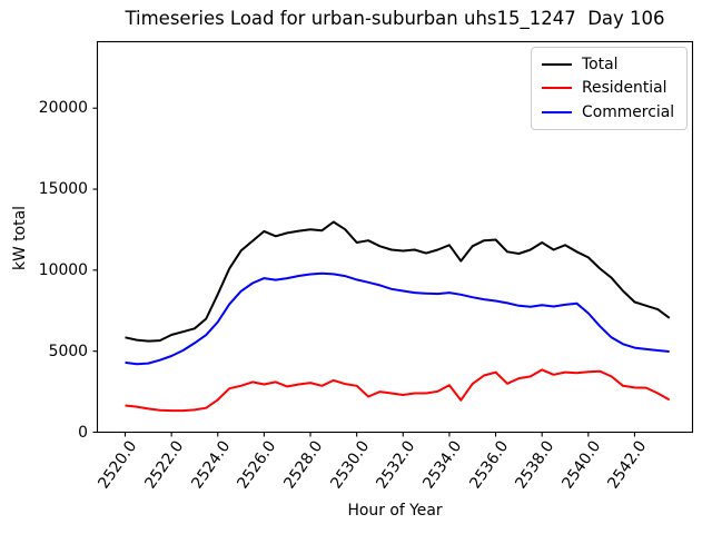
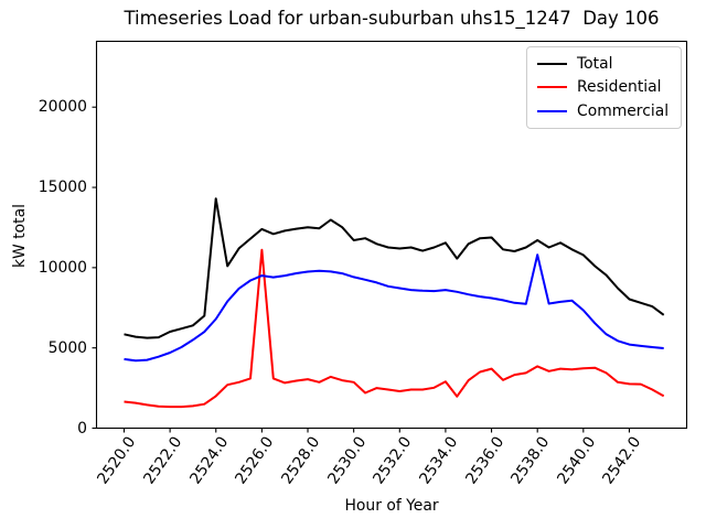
Total/2524.0: 8500 -> 14300
Residential/2526.0: 3000 -> 11100
Commercial/2538.0: 7800 -> 10800
